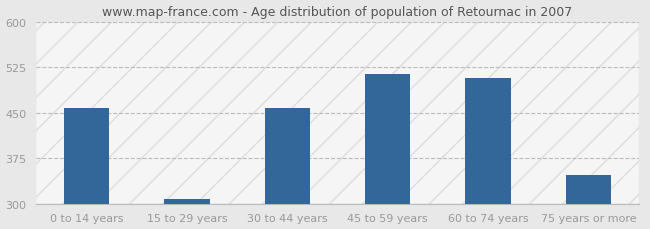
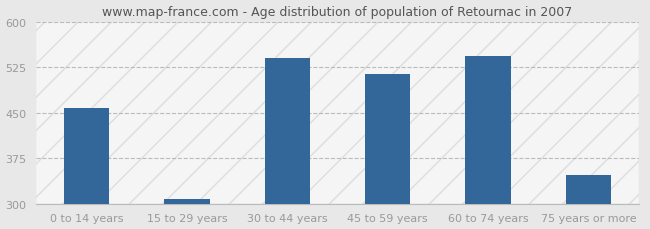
30 to 44 years: 457 -> 540
60 to 74 years: 507 -> 544
